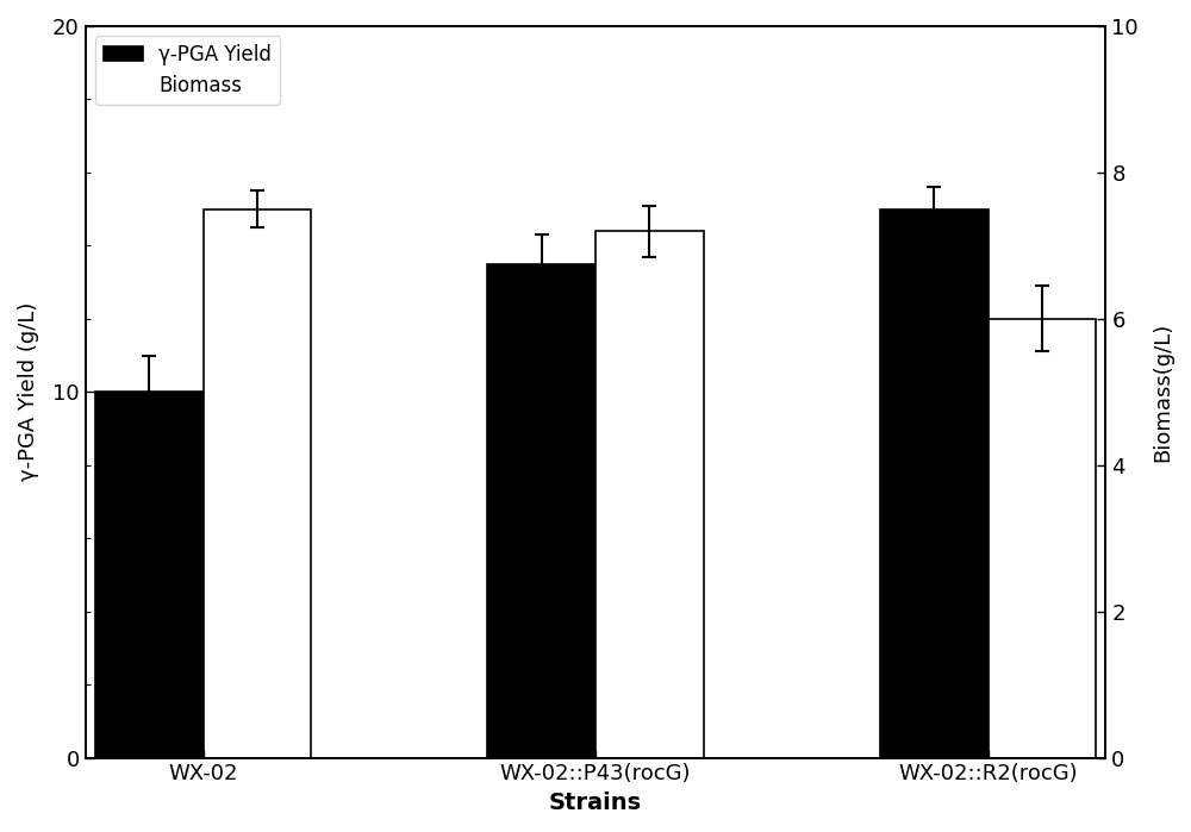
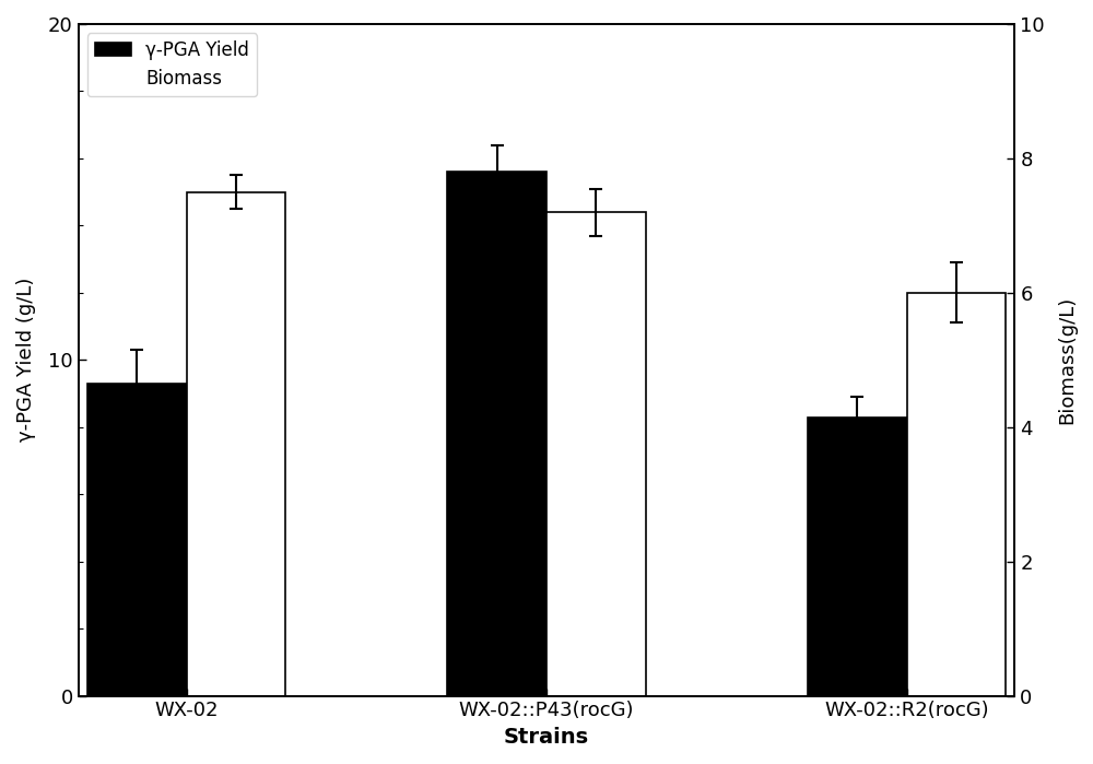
γ-PGA Yield/WX-02: 10.0 -> 9.3
γ-PGA Yield/WX-02::P43(rocG): 13.5 -> 15.6
γ-PGA Yield/WX-02::R2(rocG): 15.0 -> 8.3
